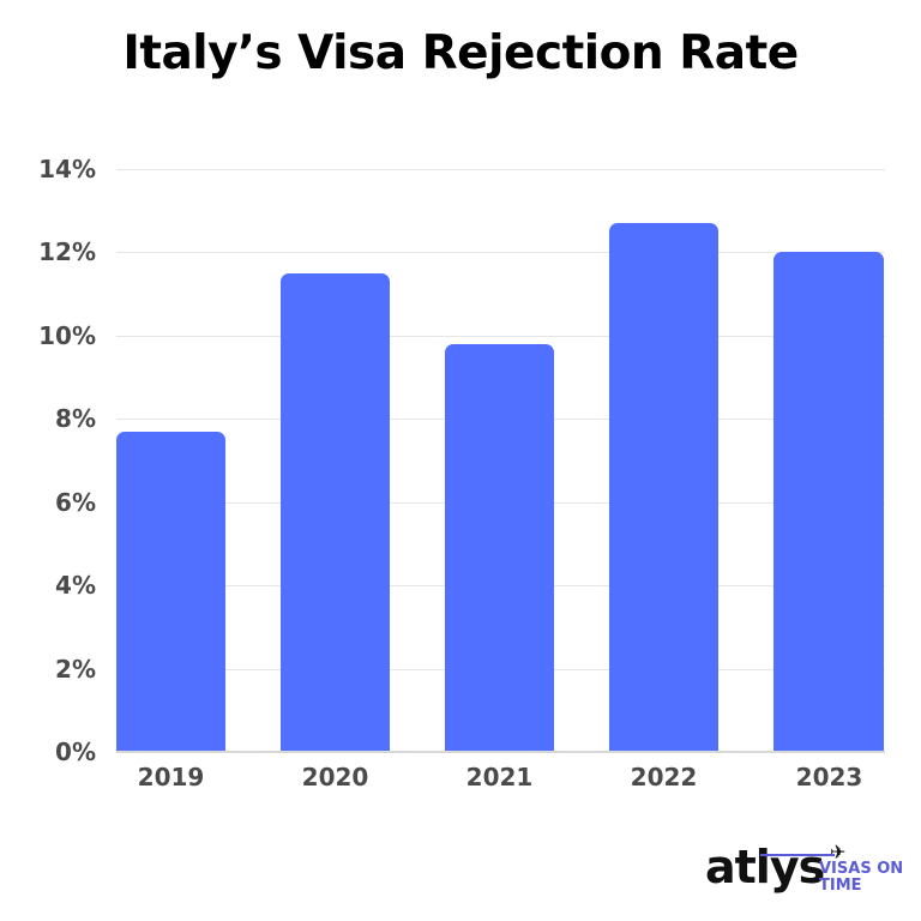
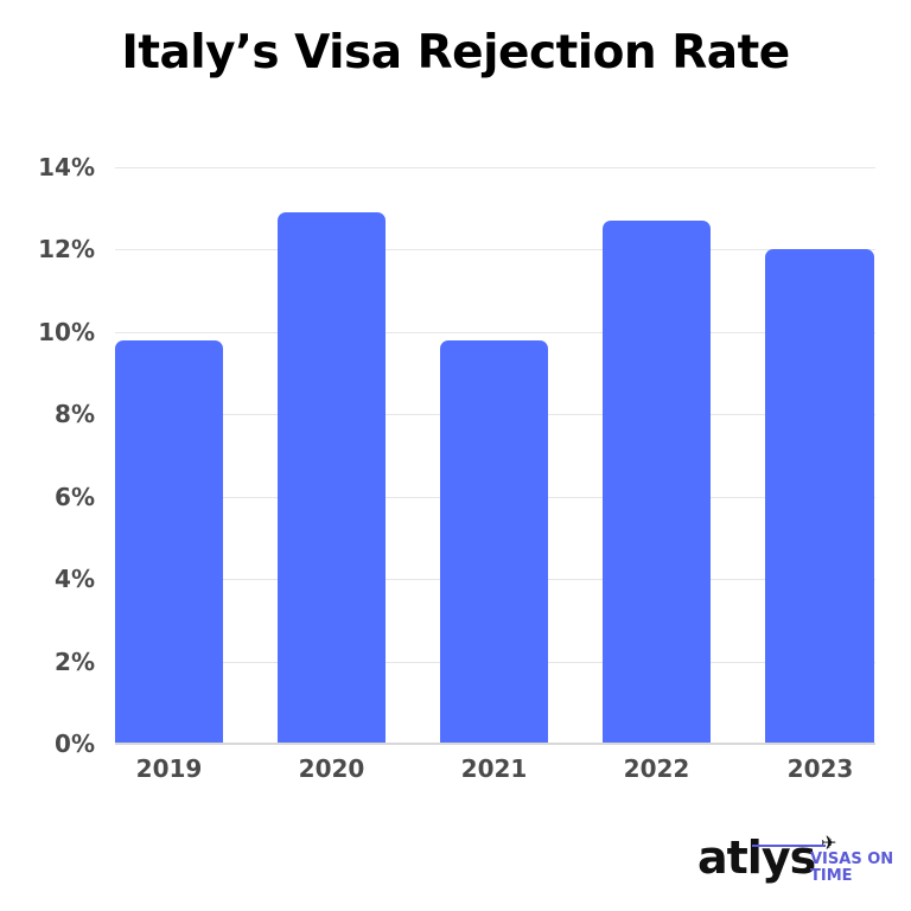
2019: 7.7% -> 9.8%
2020: 11.5% -> 12.9%
